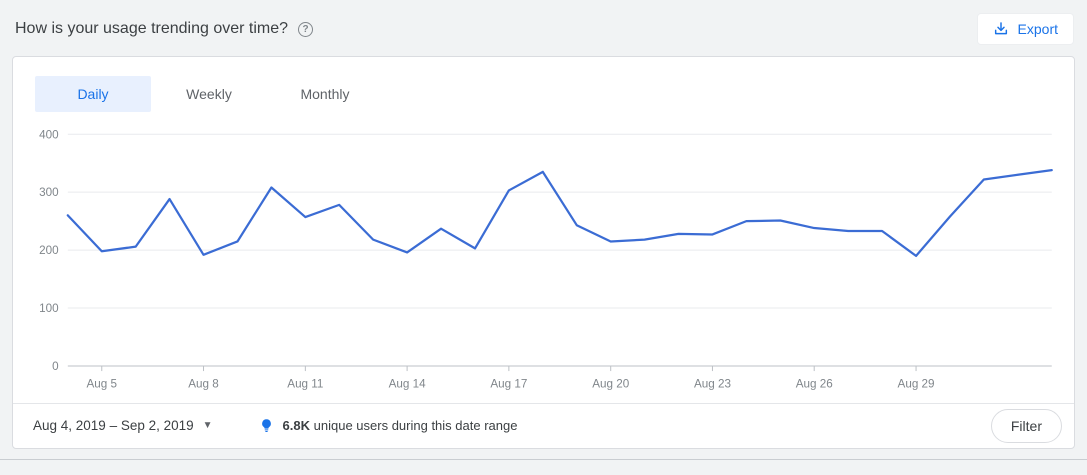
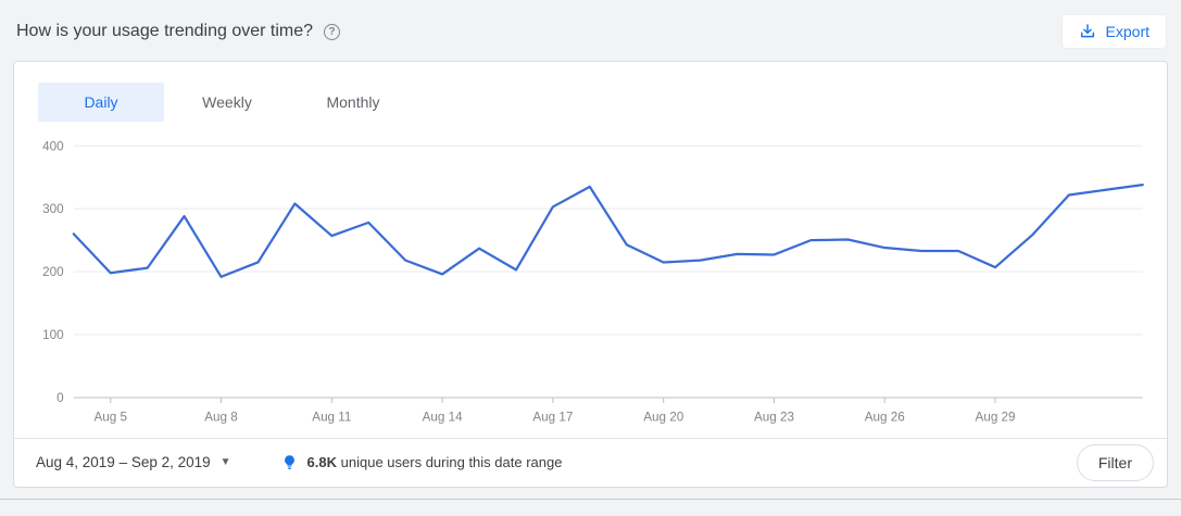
Aug 29: 190 -> 210
